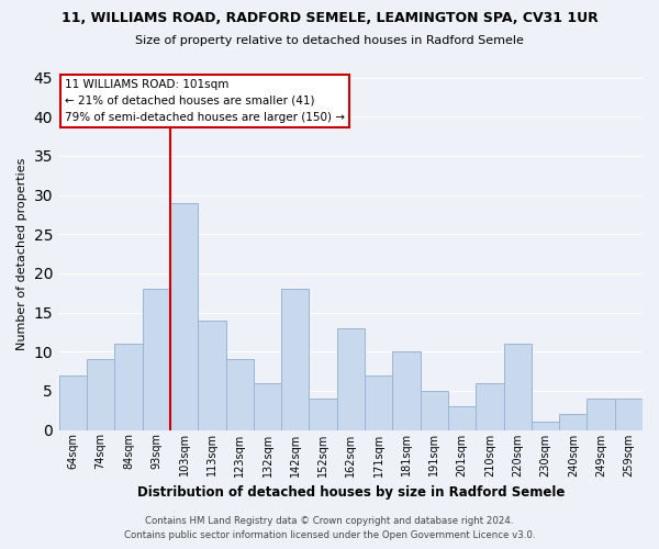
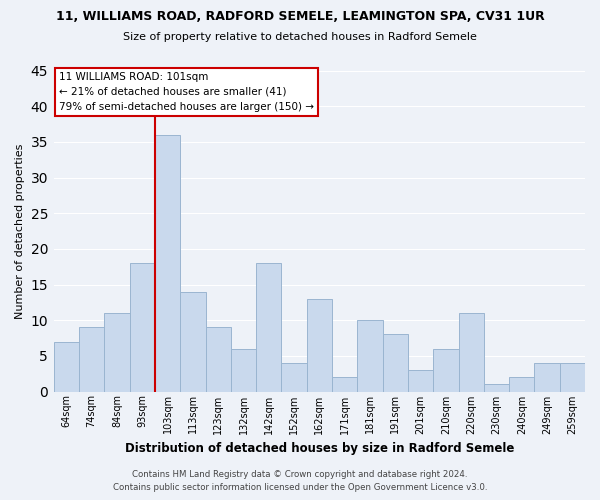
103sqm: 29 -> 36
171sqm: 7 -> 2
191sqm: 5 -> 8
